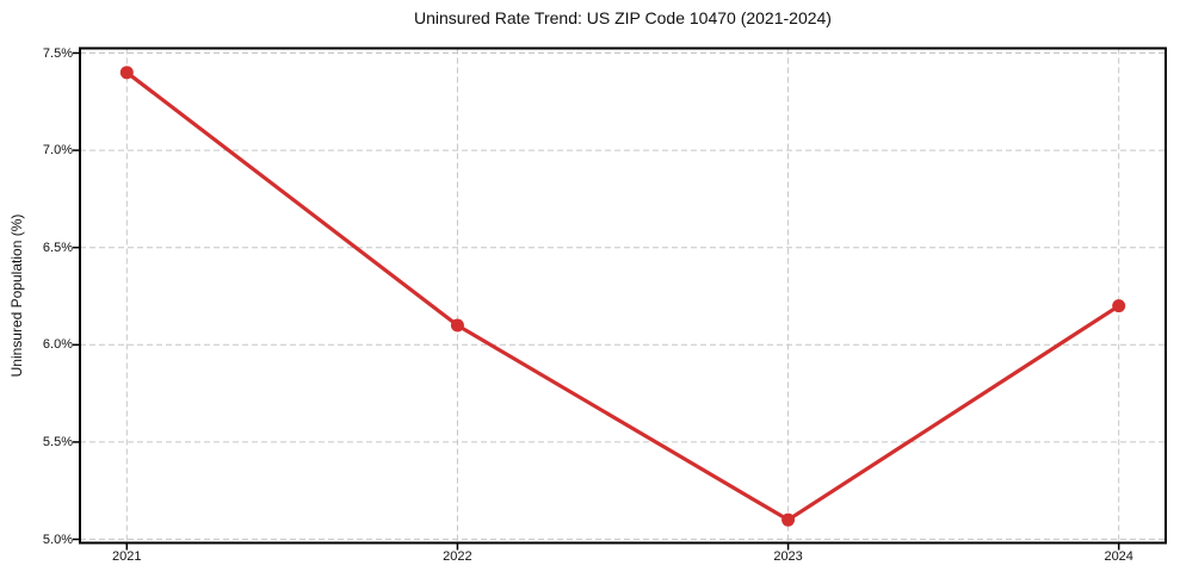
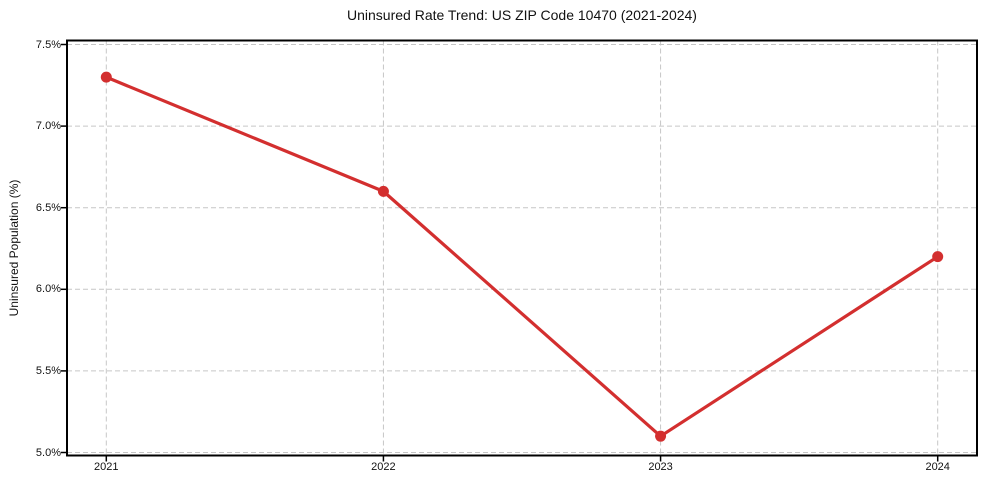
2021: 7.4% -> 7.3%
2022: 6.1% -> 6.6%
